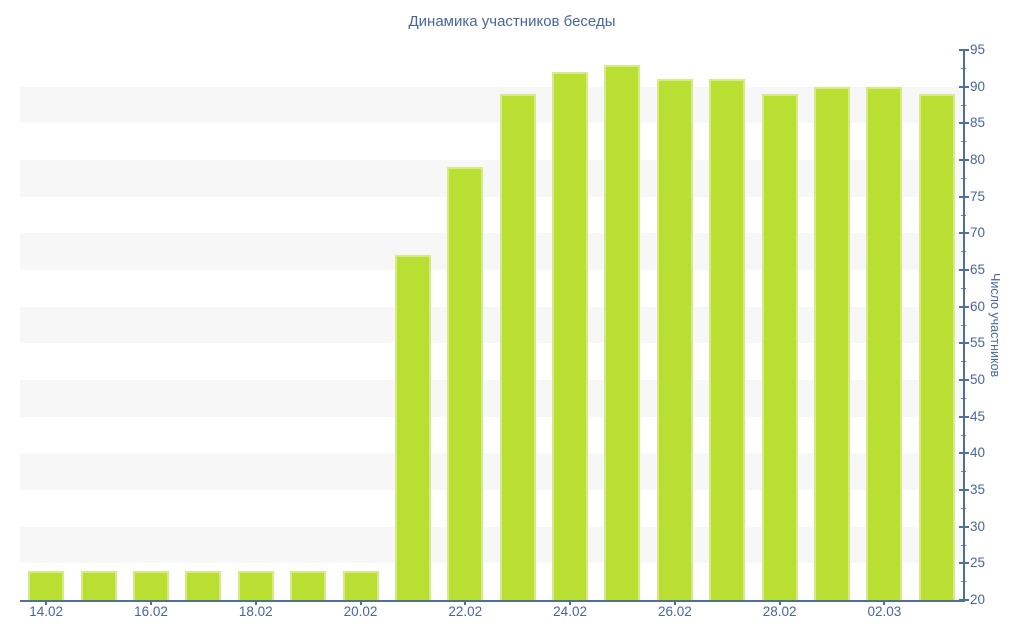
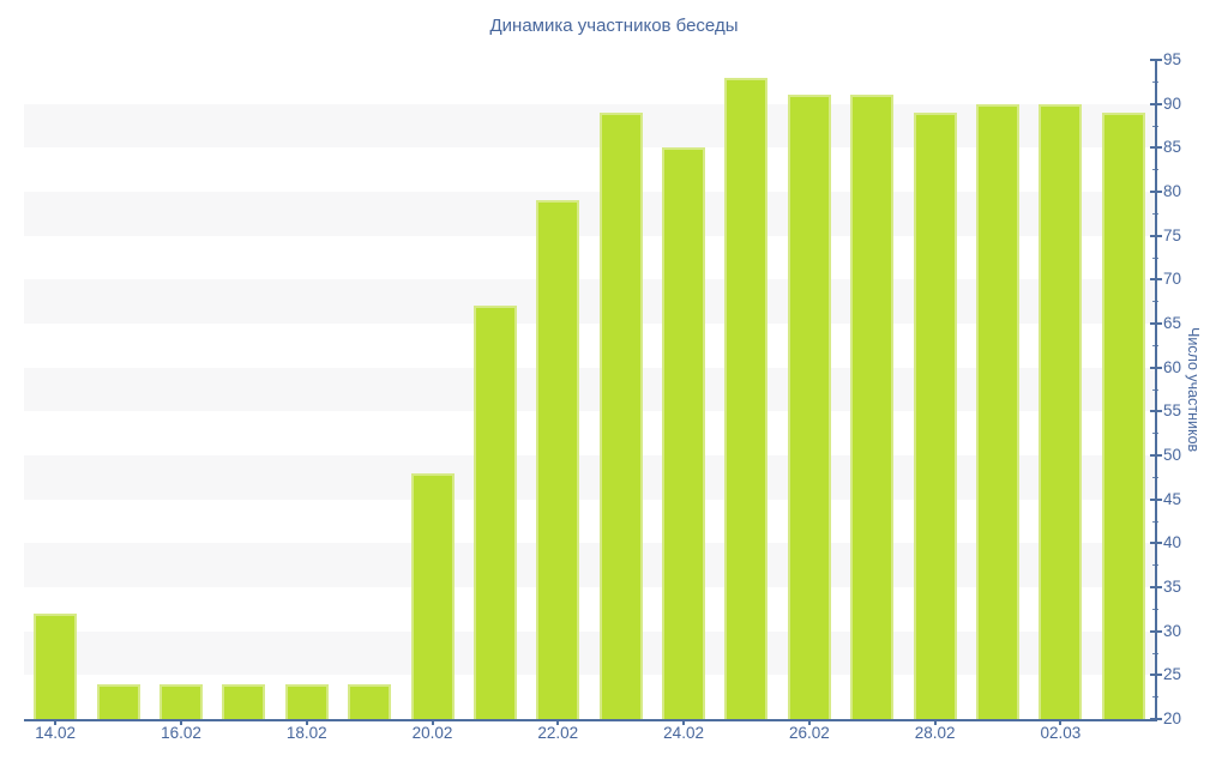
14.02: 24 -> 32
20.02: 24 -> 48
24.02: 92 -> 85
